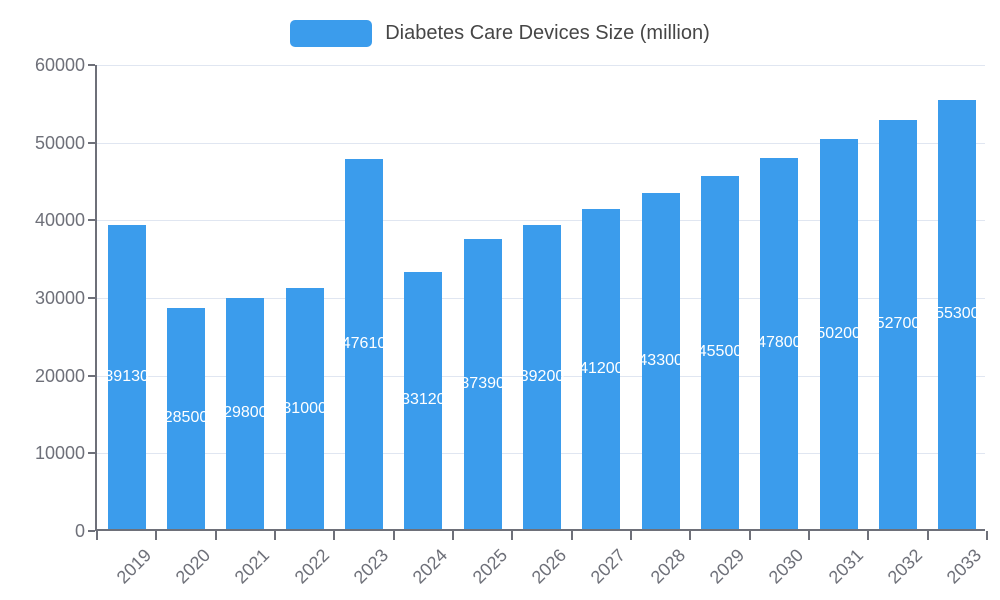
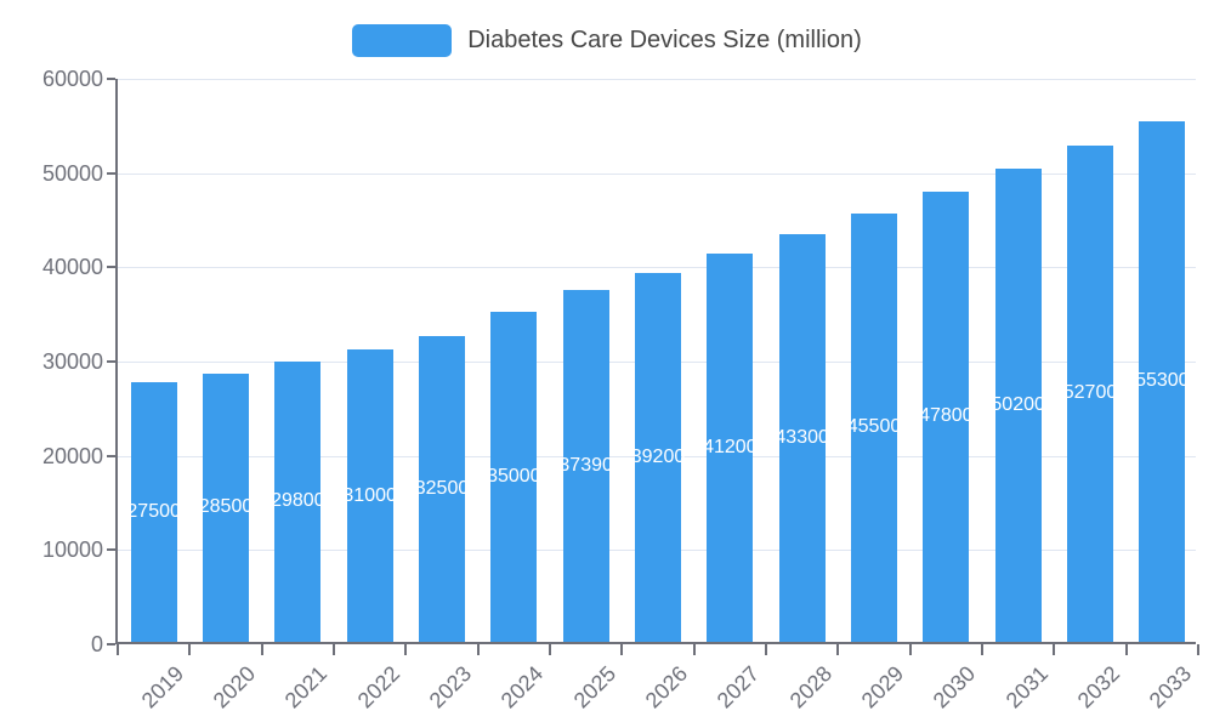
2019: 39130 -> 27500
2023: 47610 -> 32500
2024: 33120 -> 35000
